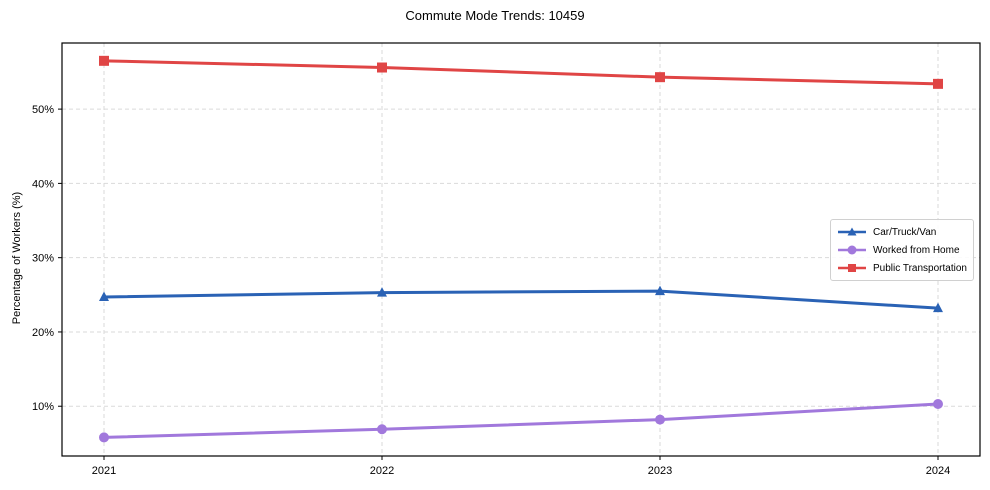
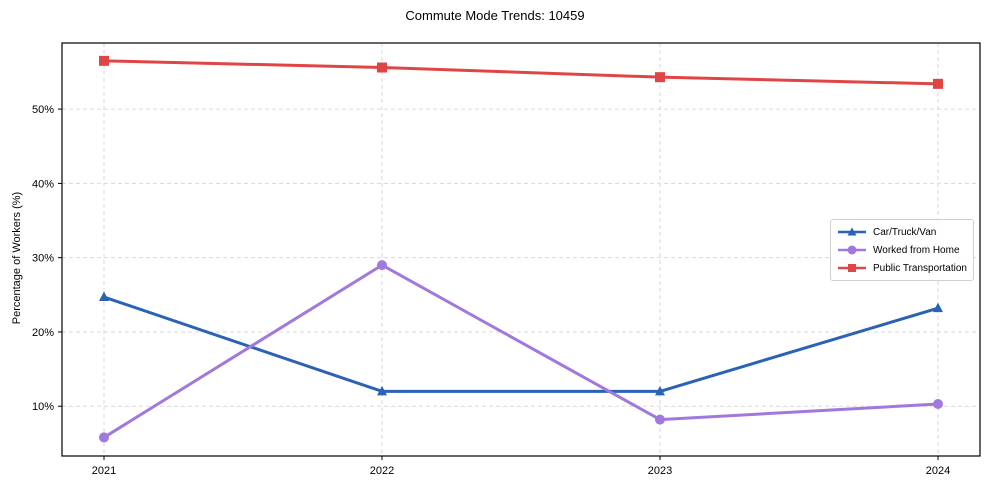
Car/Truck/Van/2022: 25% -> 12%
Worked from Home/2022: 7% -> 29%
Car/Truck/Van/2023: 26% -> 12%
